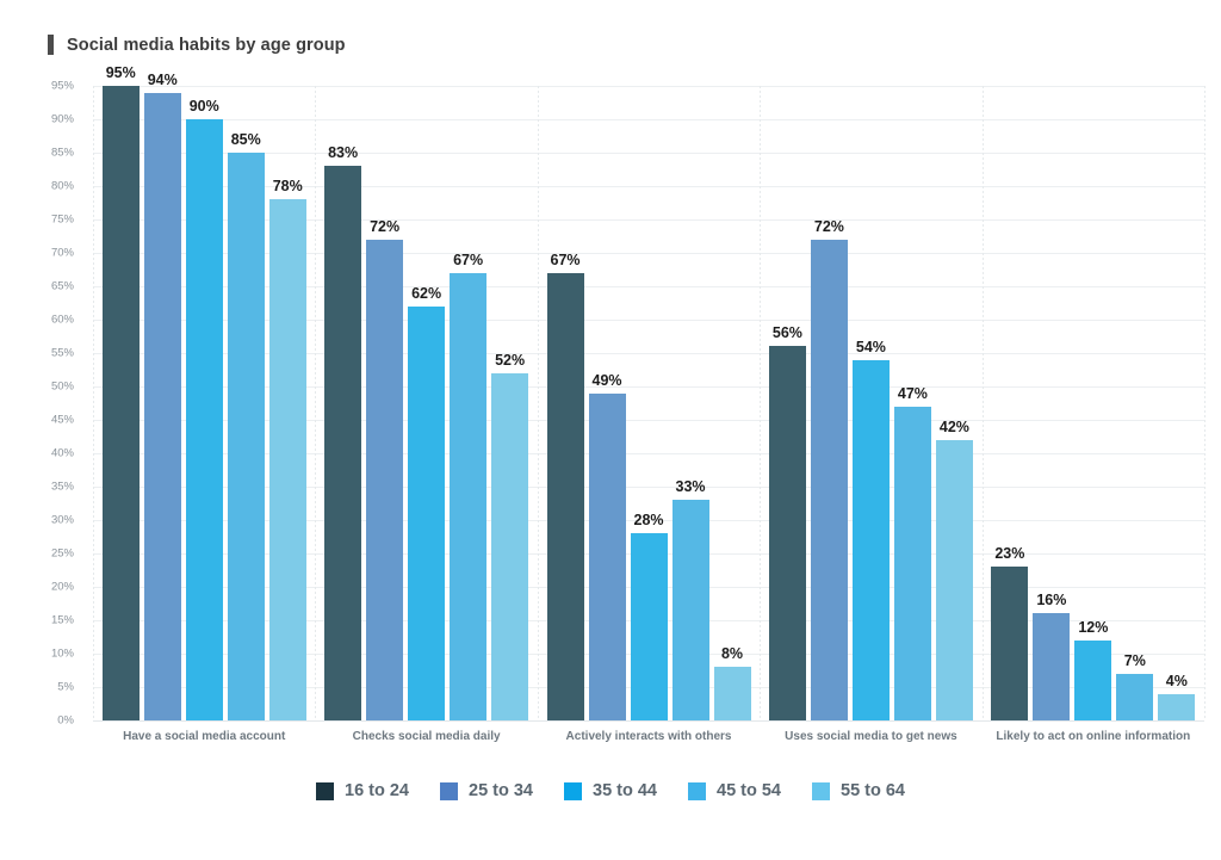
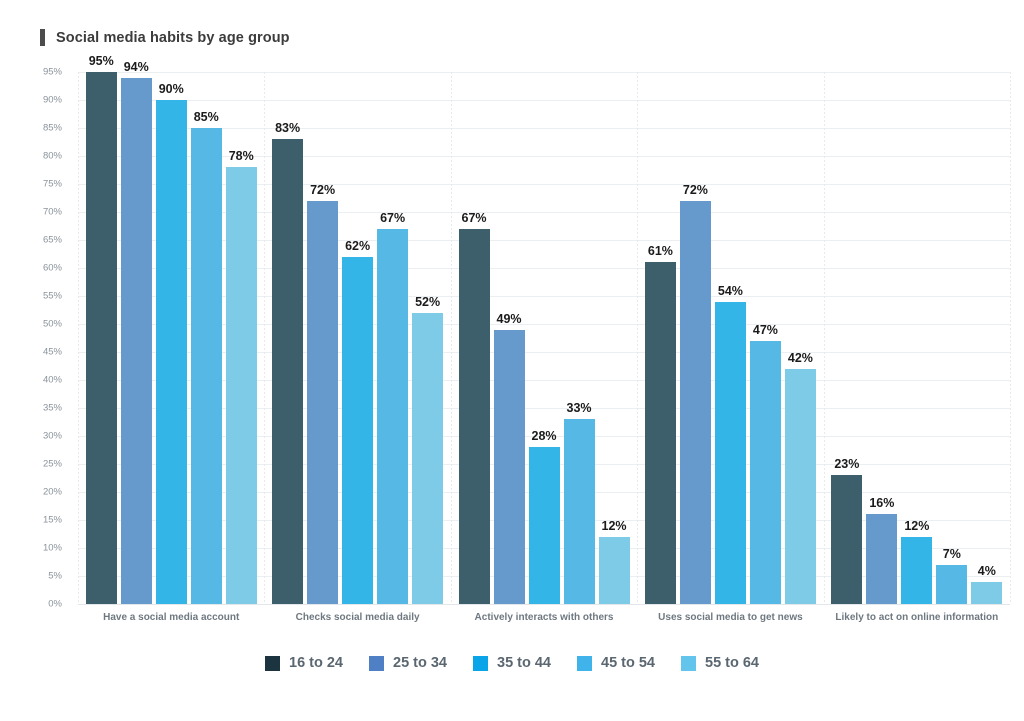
55 to 64/Actively interacts with others: 8% -> 12%
16 to 24/Uses social media to get news: 56% -> 61%
